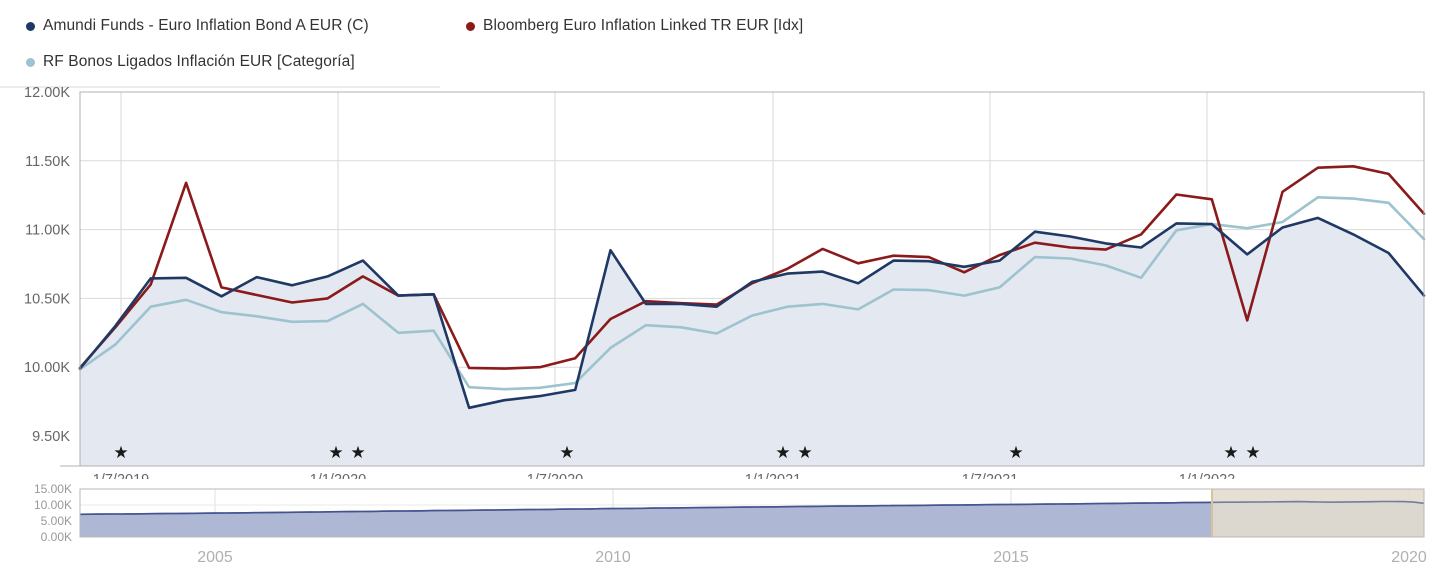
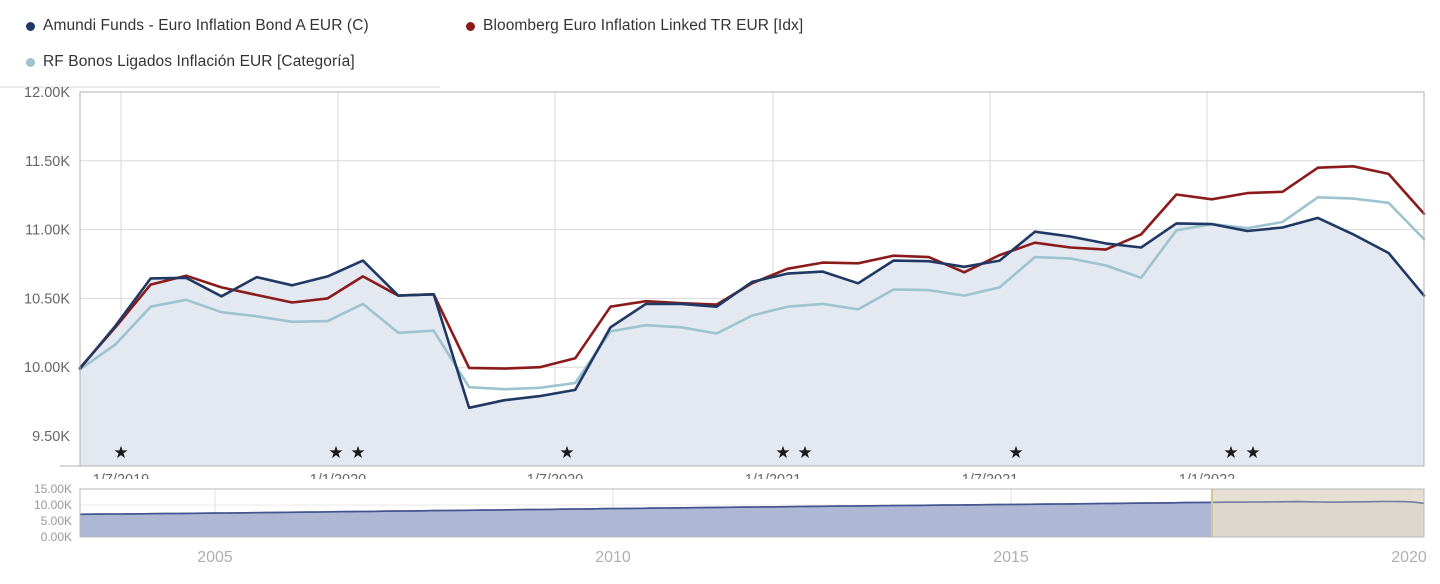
Bloomberg Euro Inflation Linked TR EUR [Idx]/1/7/2019: 11.34K -> 10.66K
Amundi Funds - Euro Inflation Bond A EUR (C)/1/7/2020: 10.85K -> 10.29K
Bloomberg Euro Inflation Linked TR EUR [Idx]/1/7/2020: 10.35K -> 10.44K
RF Bonos Ligados Inflación EUR [Categoría]/1/7/2020: 10.14K -> 10.26K
Bloomberg Euro Inflation Linked TR EUR [Idx]/1/1/2021: 10.86K -> 10.76K
Amundi Funds - Euro Inflation Bond A EUR (C)/1/1/2022: 10.82K -> 10.99K
Bloomberg Euro Inflation Linked TR EUR [Idx]/1/1/2022: 10.34K -> 11.26K
